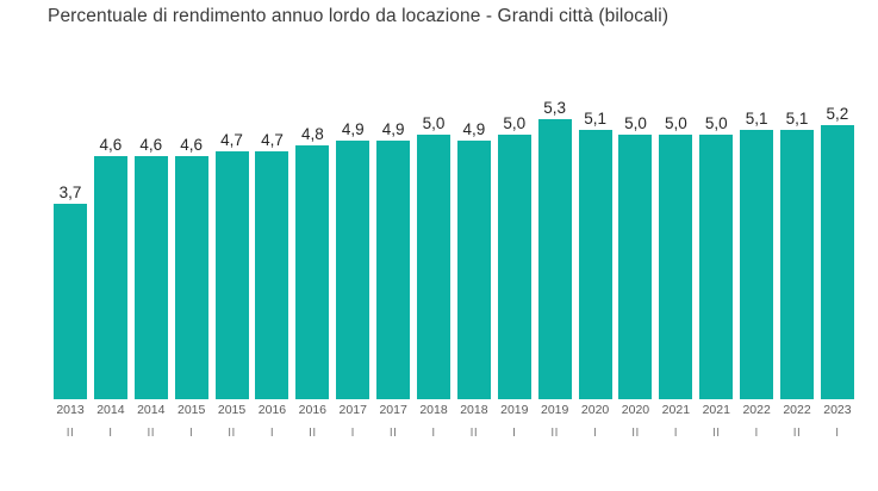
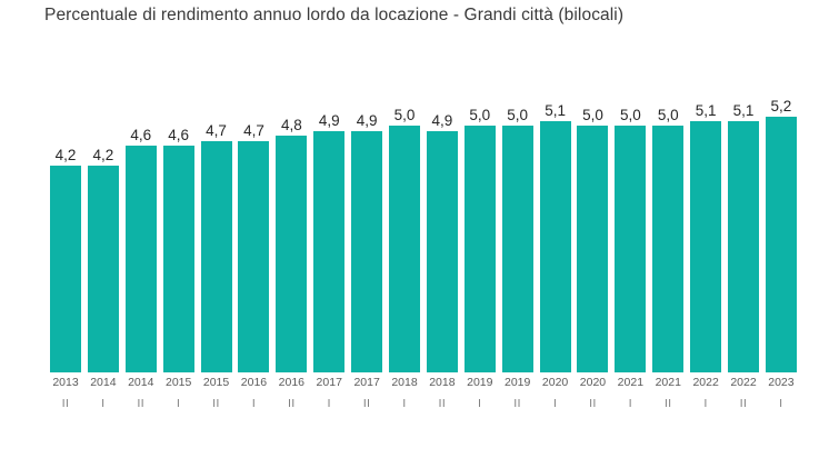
2013 II: 3,7 -> 4,2
2014 I: 4,6 -> 4,2
2019 II: 5,3 -> 5,0
